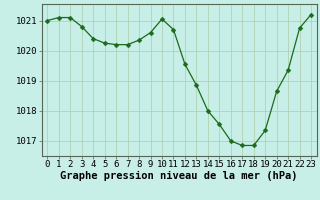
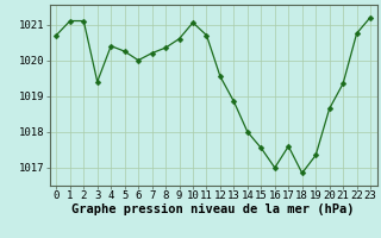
0: 1021.00 -> 1020.70
3: 1020.80 -> 1019.40
6: 1020.20 -> 1020.00
17: 1016.85 -> 1017.60
